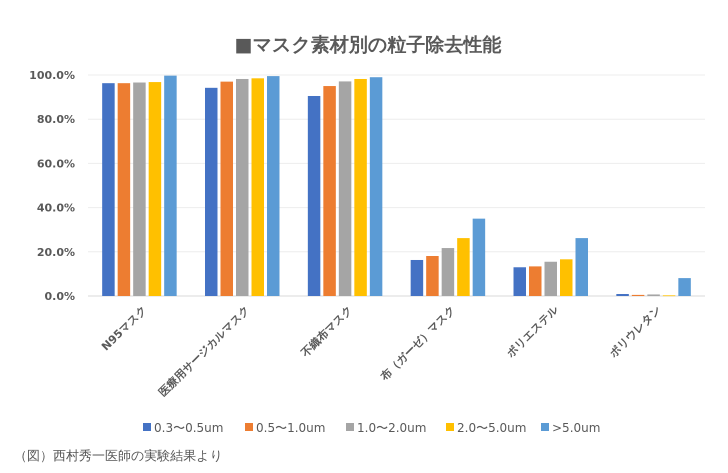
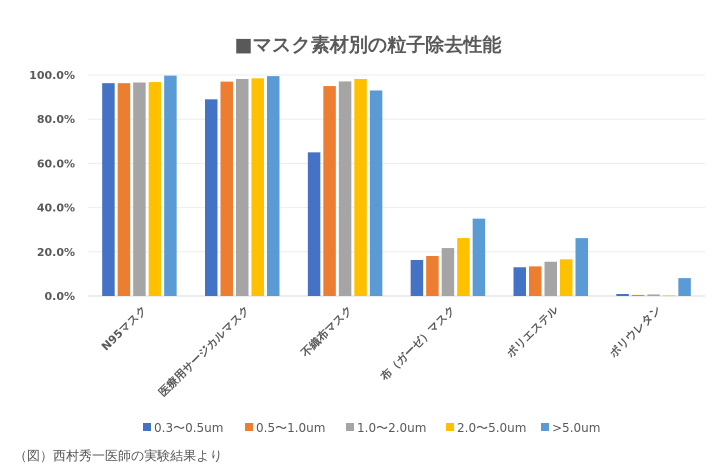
0.3〜0.5um/医療用サージカルマスク: 94% -> 89%
0.3〜0.5um/不織布マスク: 90% -> 65%
>5.0um/不織布マスク: 99% -> 93%
